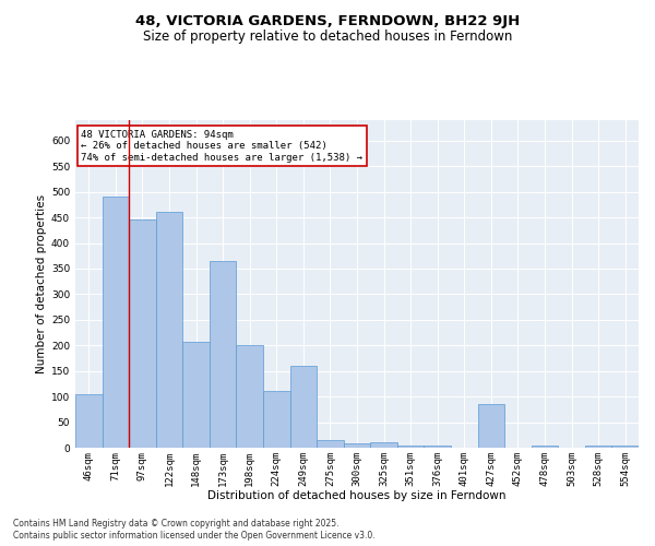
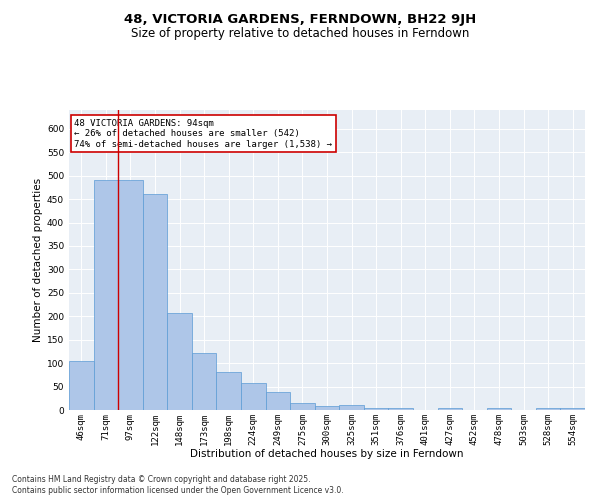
97sqm: 445 -> 490
173sqm: 365 -> 122
198sqm: 200 -> 82
224sqm: 110 -> 58
249sqm: 160 -> 38
427sqm: 85 -> 5
